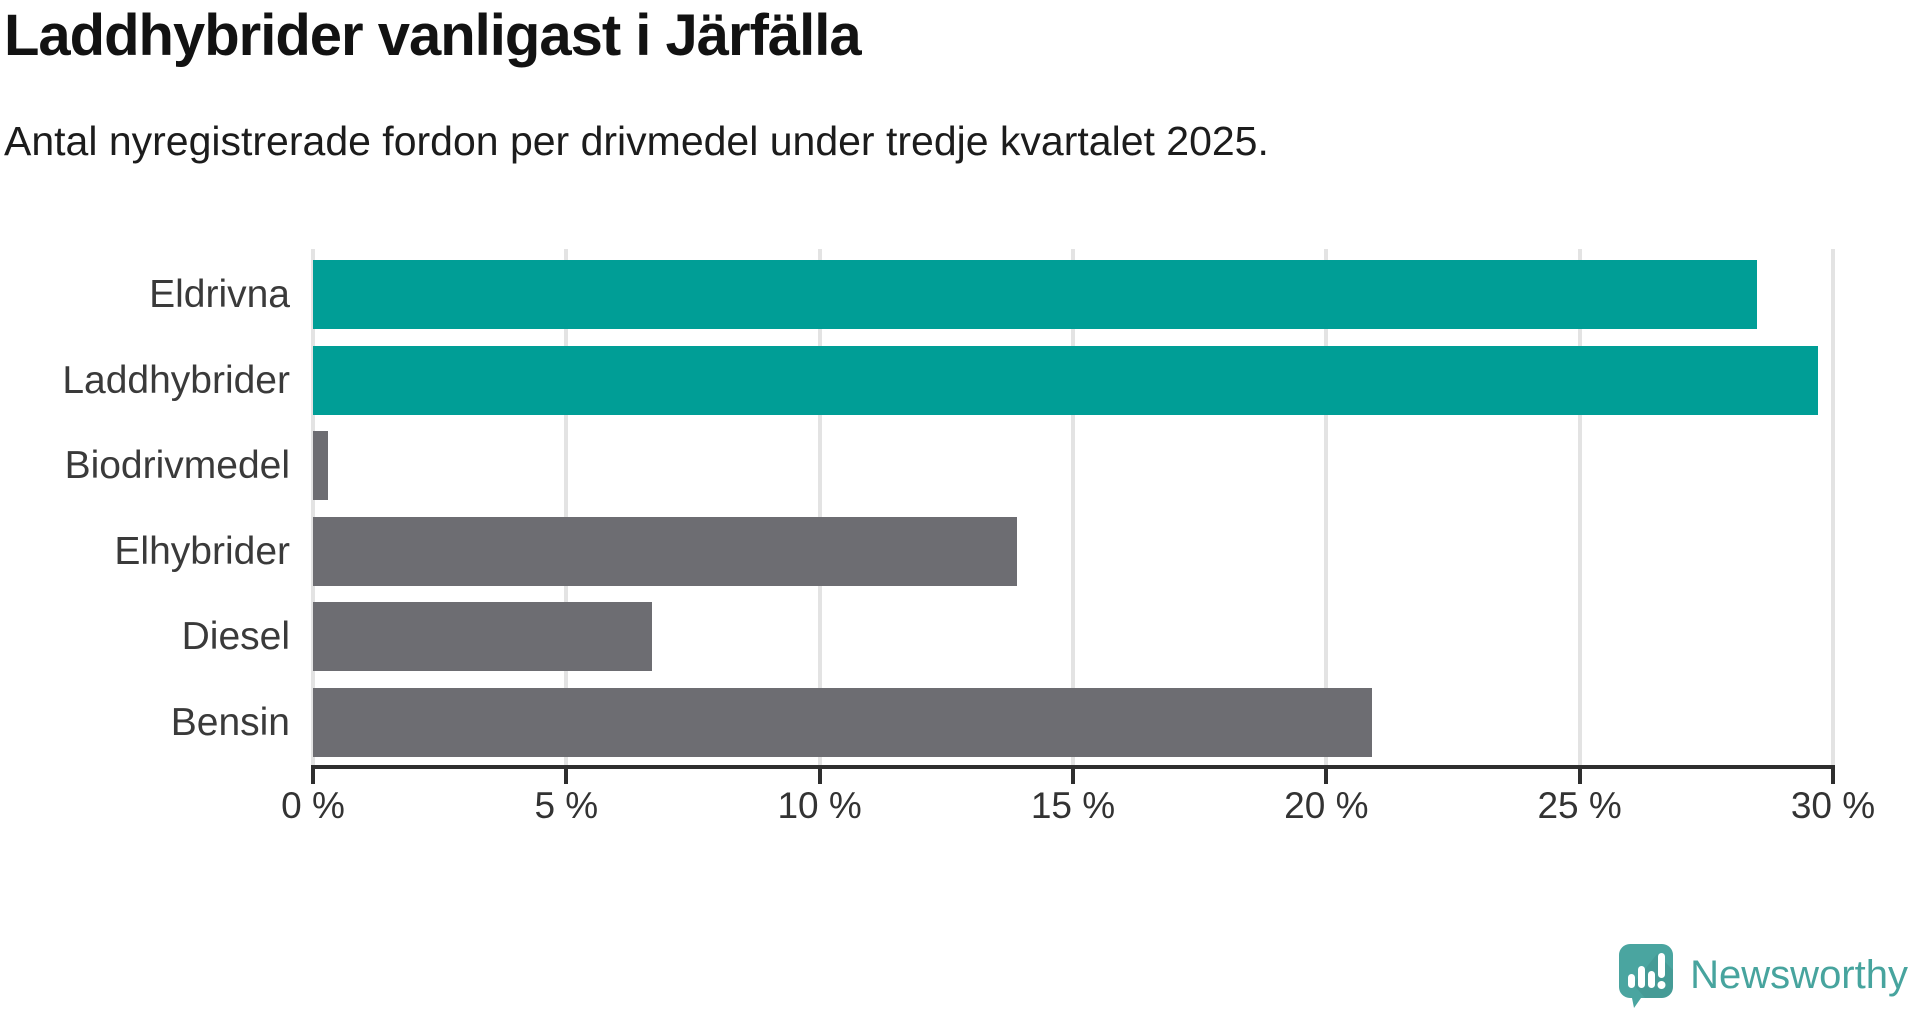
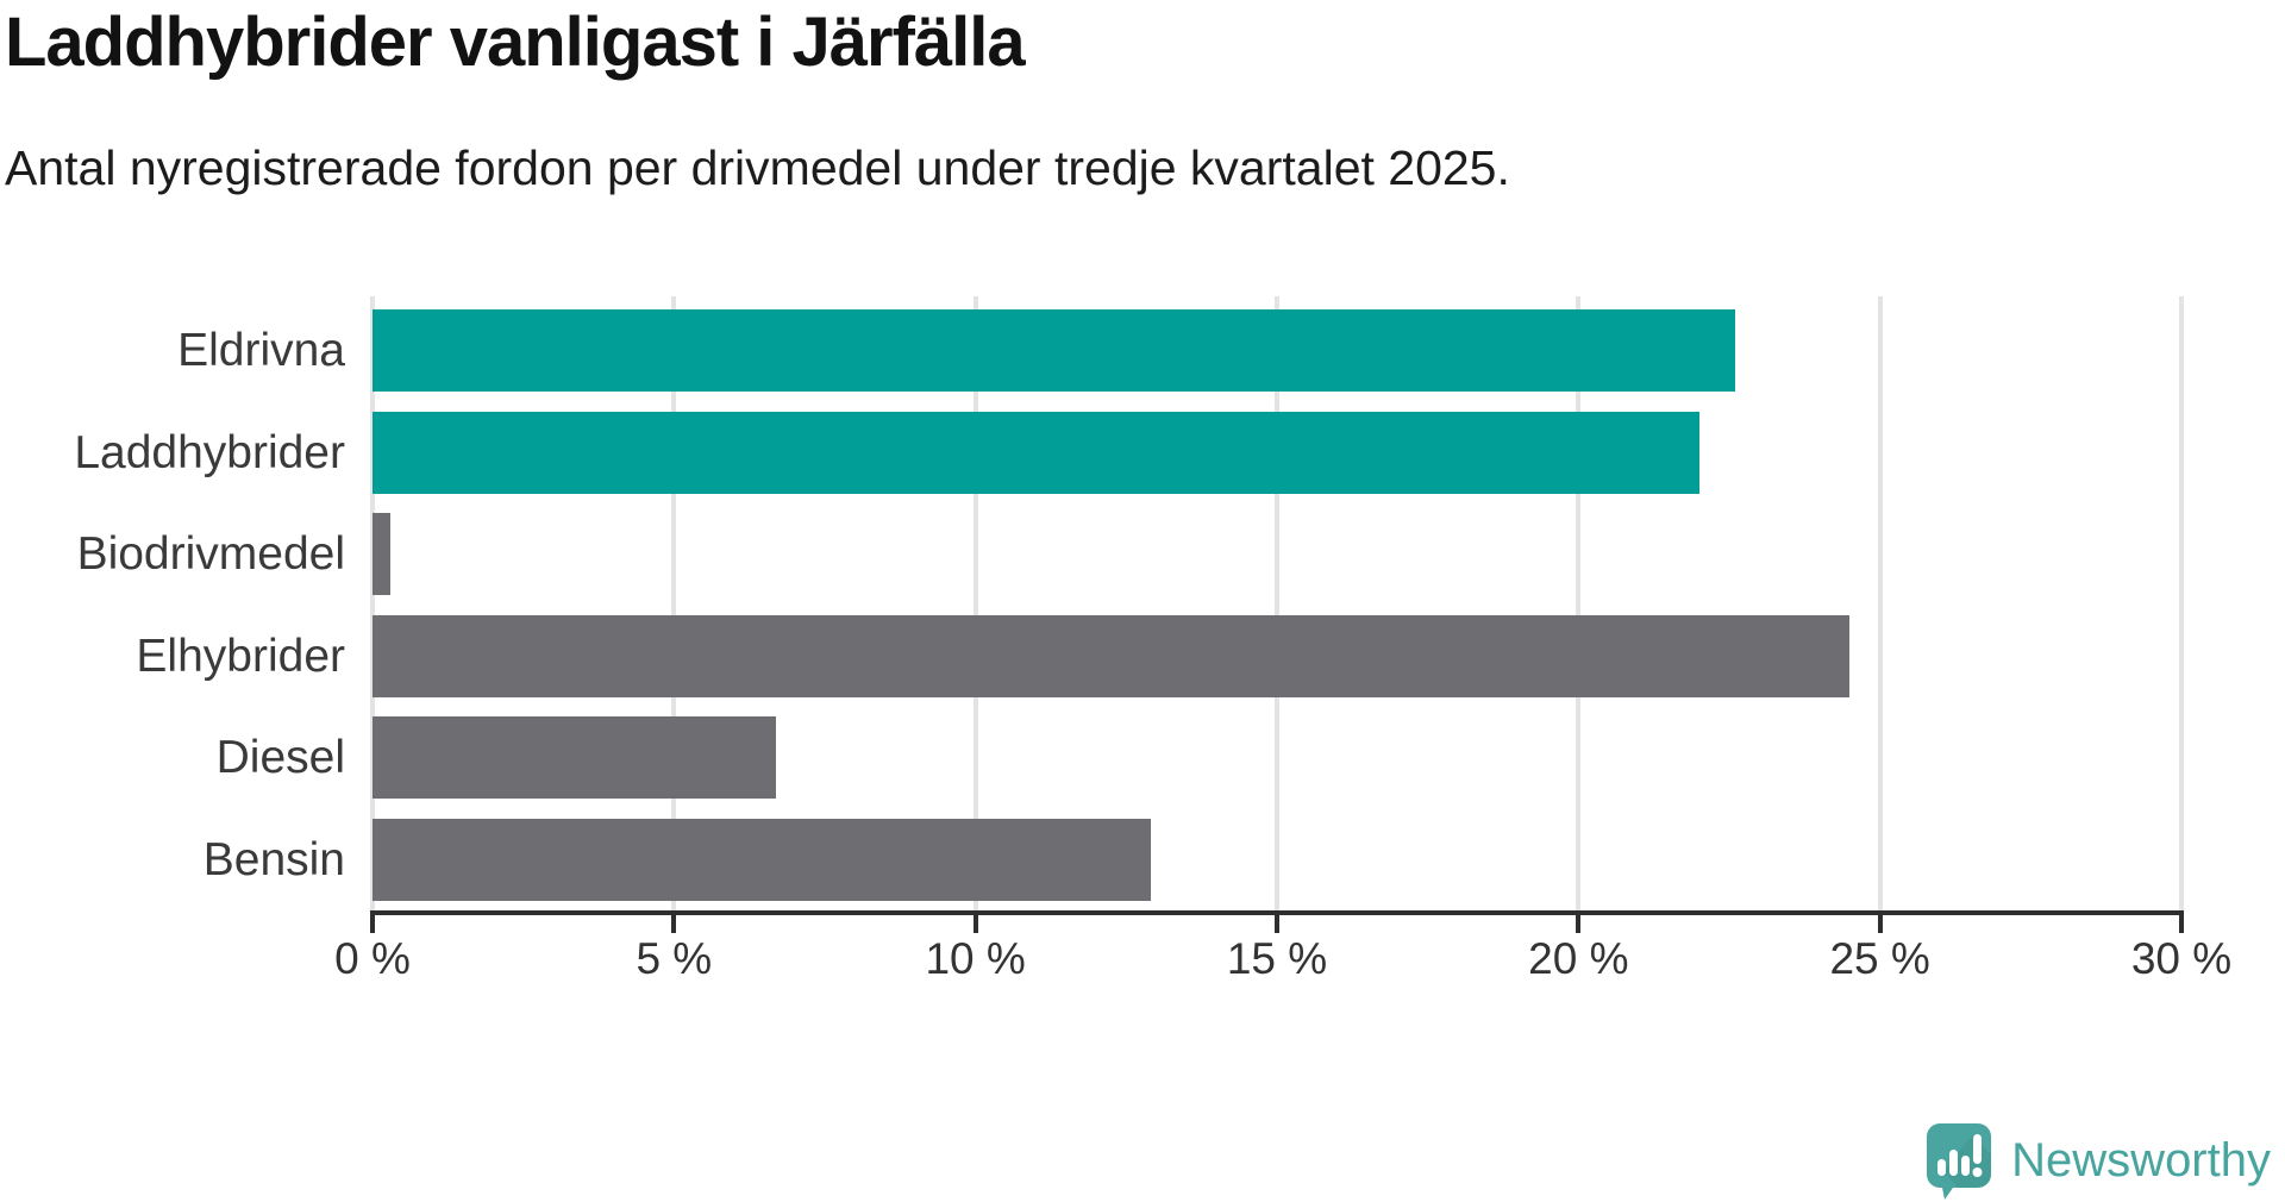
Eldrivna: 28.5% -> 22.6%
Laddhybrider: 29.7% -> 22.0%
Elhybrider: 13.9% -> 24.5%
Bensin: 20.9% -> 12.9%
